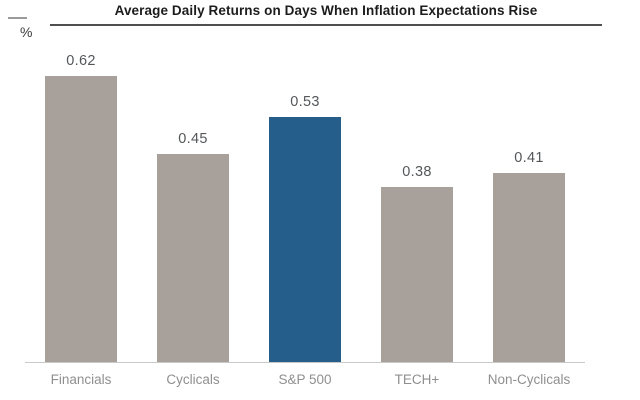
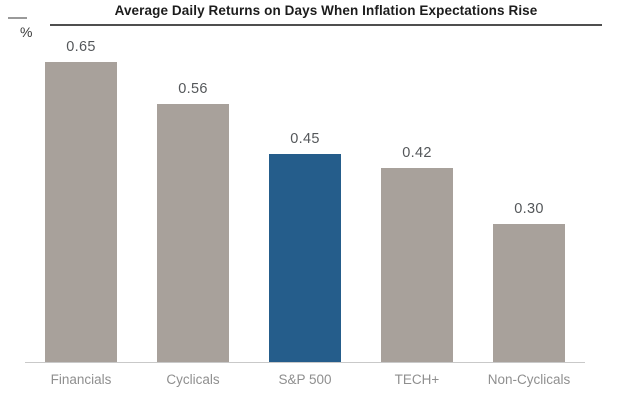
Financials: 0.62 -> 0.65
Cyclicals: 0.45 -> 0.56
S&P 500: 0.53 -> 0.45
TECH+: 0.38 -> 0.42
Non-Cyclicals: 0.41 -> 0.30
